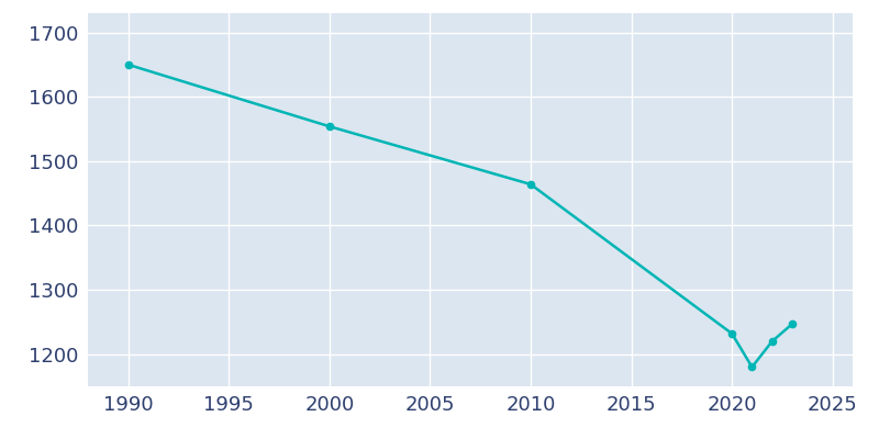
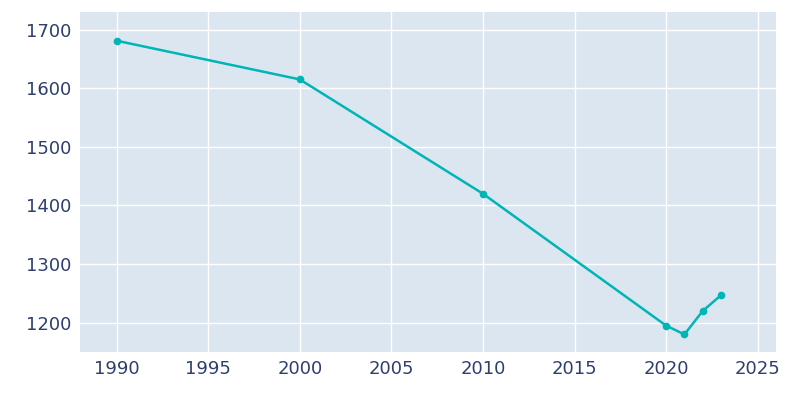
1990: 1650 -> 1681
2000: 1554 -> 1615
2010: 1464 -> 1420
2020: 1232 -> 1195
